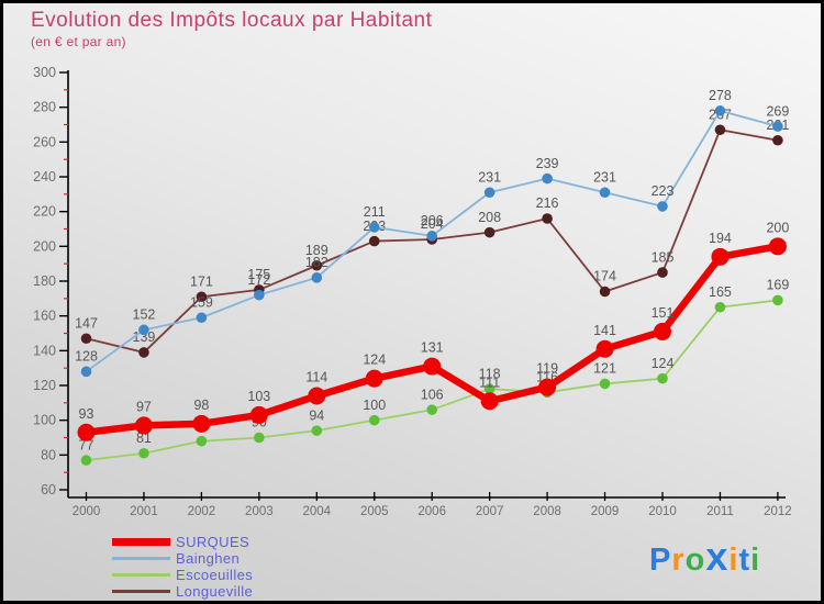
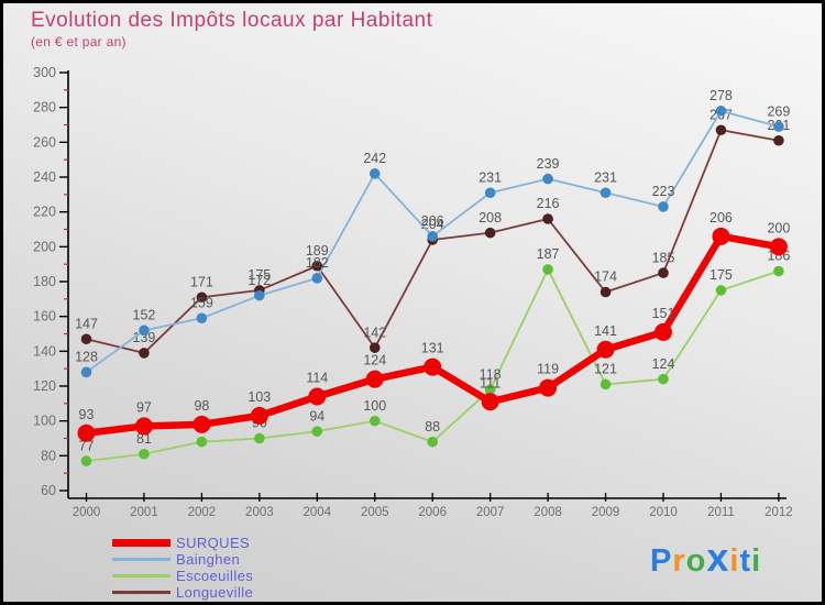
Bainghen/2005: 211 -> 242
Longueville/2005: 203 -> 142
Escoeuilles/2006: 106 -> 88
Escoeuilles/2008: 116 -> 187
SURQUES/2011: 194 -> 206
Escoeuilles/2011: 165 -> 175
Escoeuilles/2012: 169 -> 186
